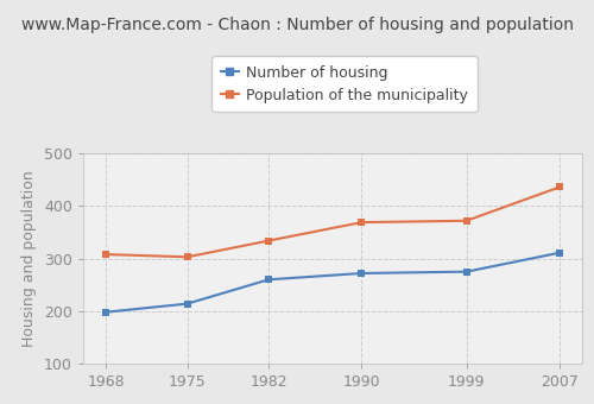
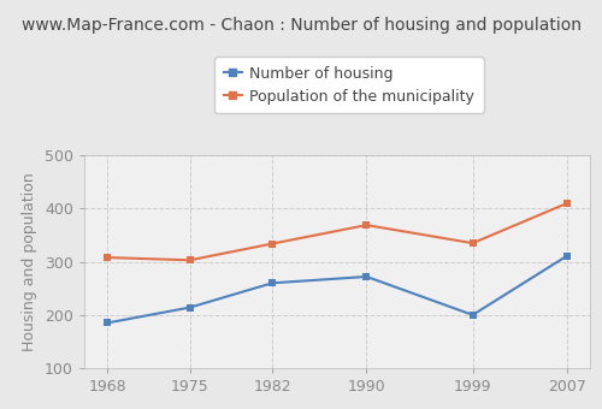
Number of housing/1968: 198 -> 185
Number of housing/1999: 275 -> 200
Population of the municipality/1999: 372 -> 335
Population of the municipality/2007: 436 -> 410
